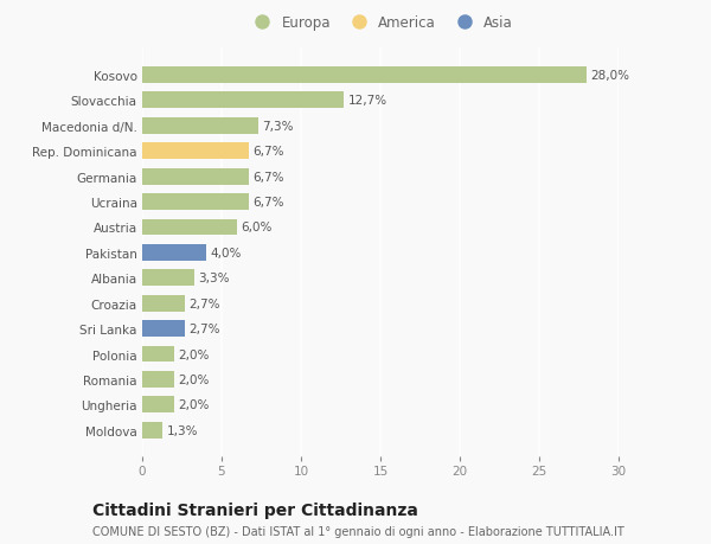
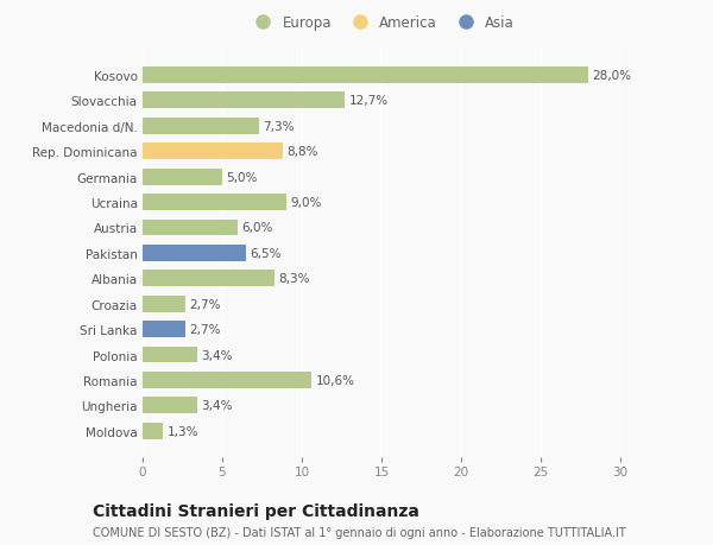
Rep. Dominicana: 6,7% -> 8,8%
Germania: 6,7% -> 5,0%
Ucraina: 6,7% -> 9,0%
Pakistan: 4,0% -> 6,5%
Albania: 3,3% -> 8,3%
Polonia: 2,0% -> 3,4%
Romania: 2,0% -> 10,6%
Ungheria: 2,0% -> 3,4%
